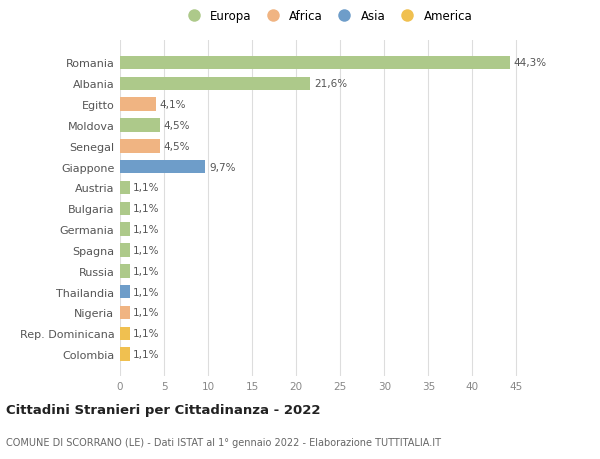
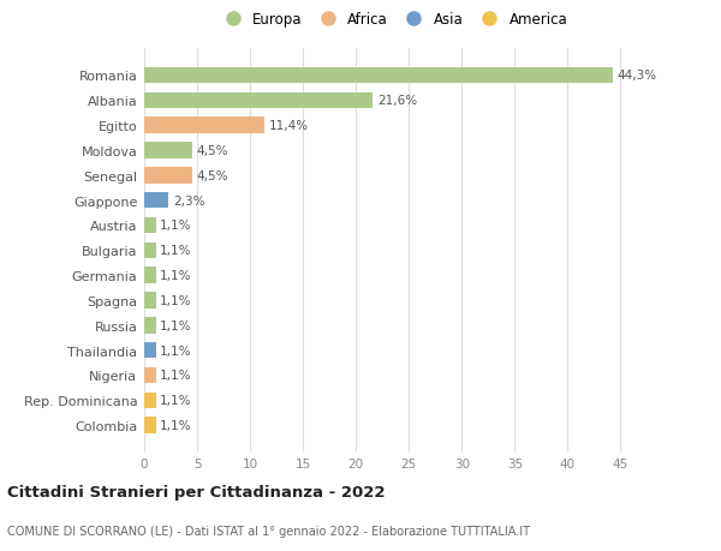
Egitto: 4,1% -> 11,4%
Giappone: 9,7% -> 2,3%
